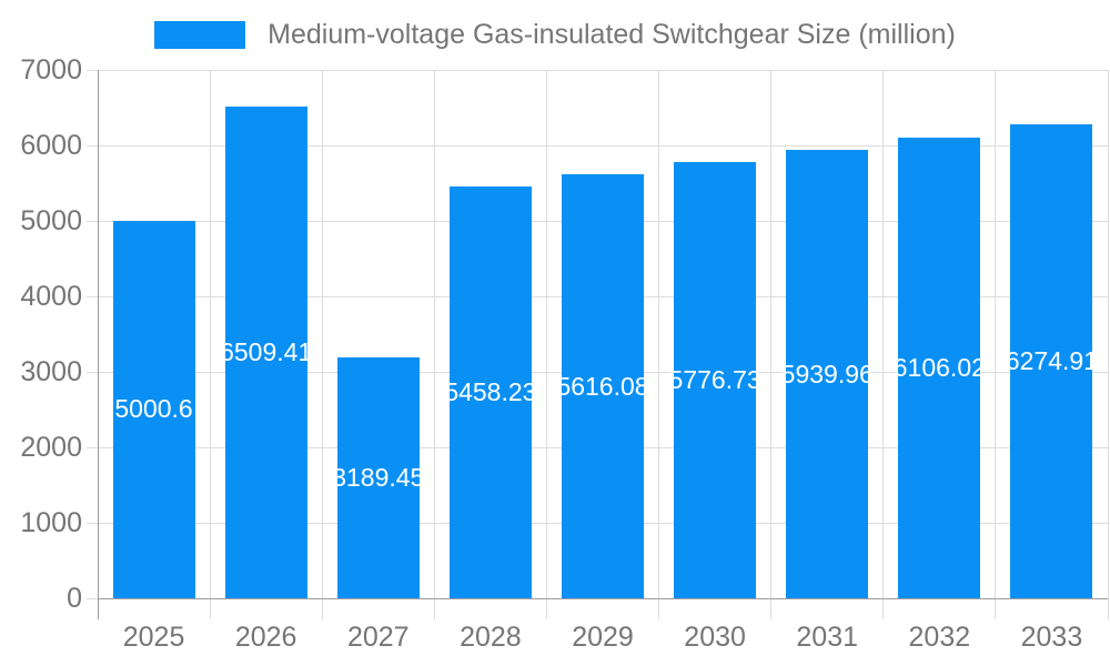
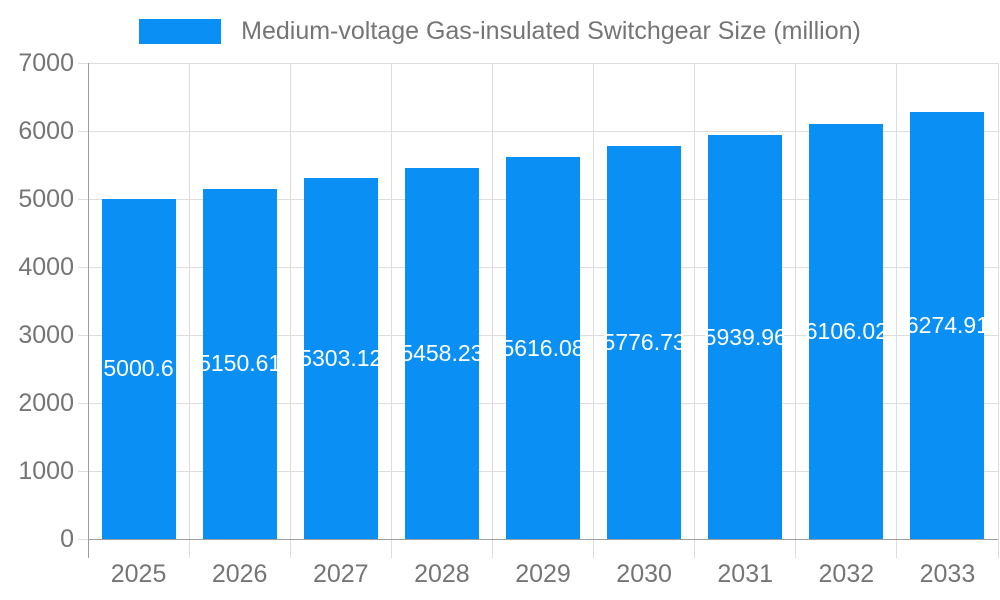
2026: 6509.41 -> 5150.61
2027: 3189.45 -> 5303.12
